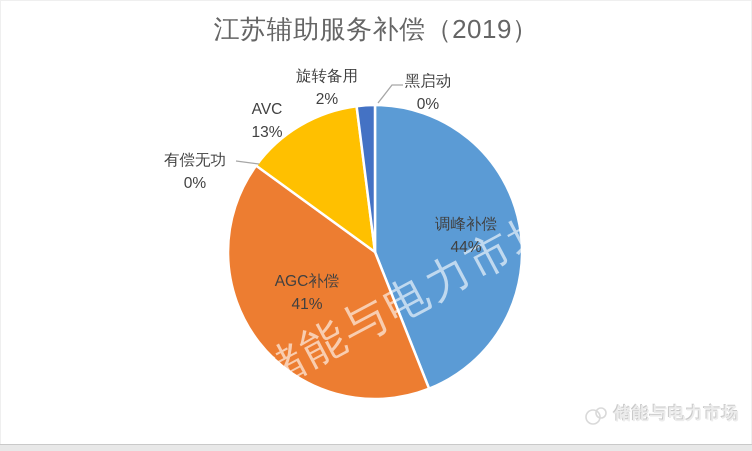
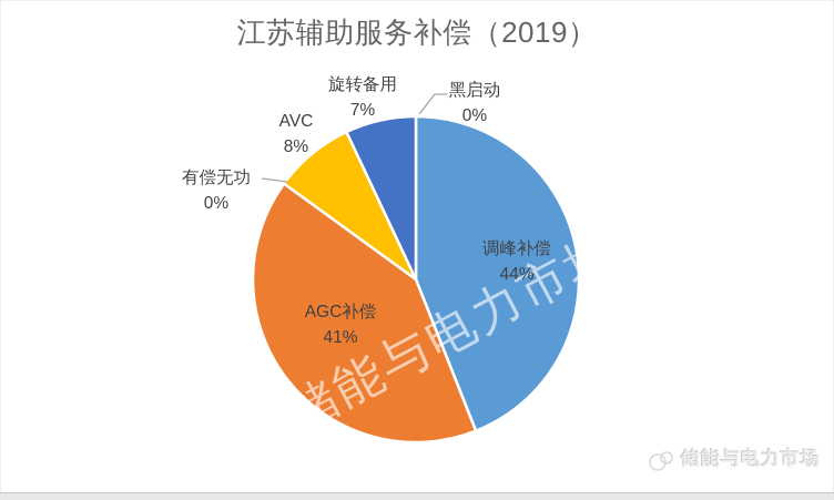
AVC: 13% -> 8%
旋转备用: 2% -> 7%
